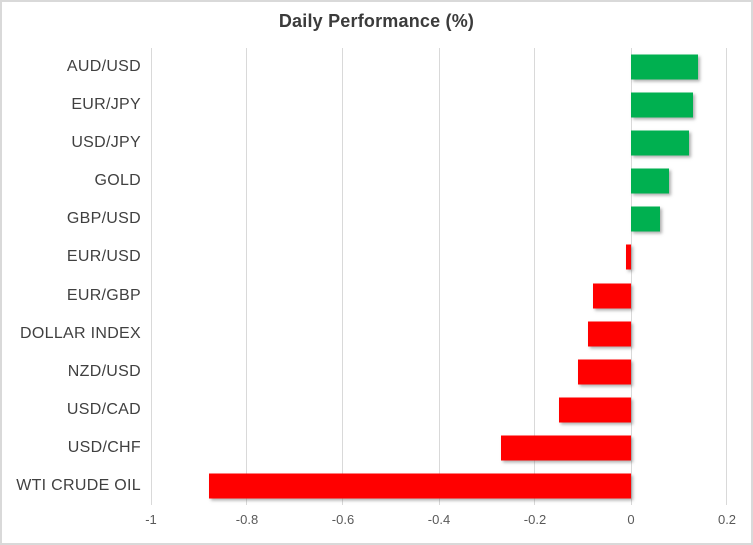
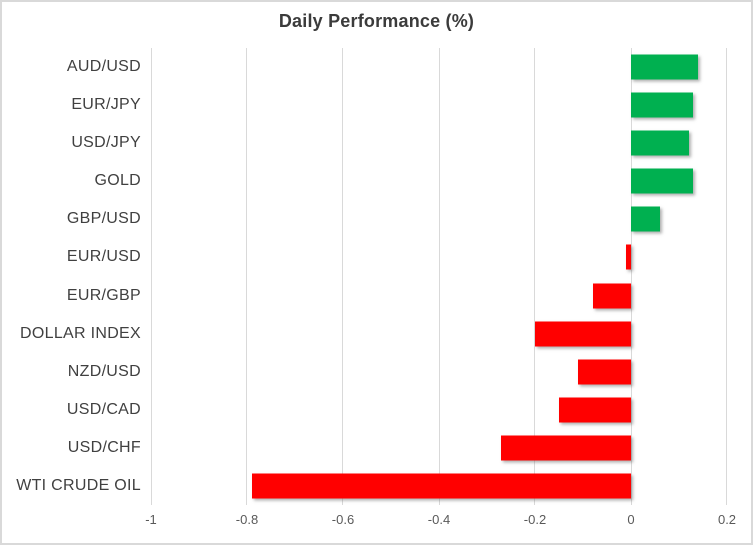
GOLD: 0.08 -> 0.13
DOLLAR INDEX: -0.09 -> -0.20
WTI CRUDE OIL: -0.88 -> -0.79
